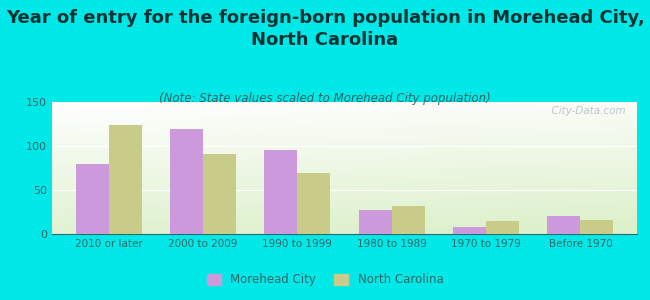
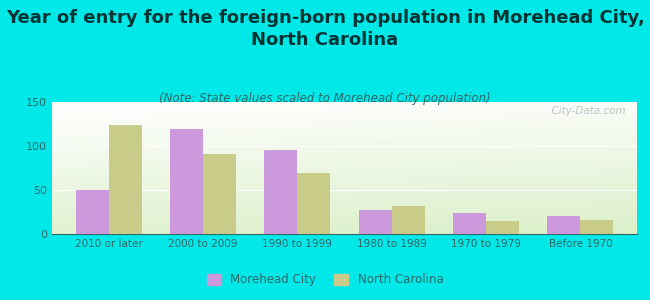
Morehead City/2010 or later: 79 -> 50
Morehead City/1970 to 1979: 8 -> 24
